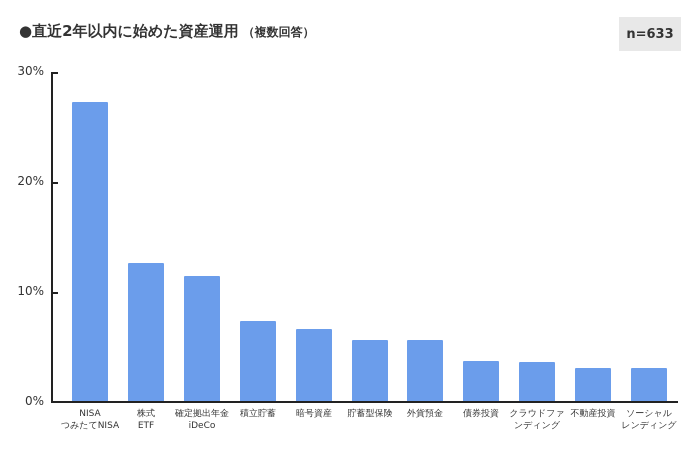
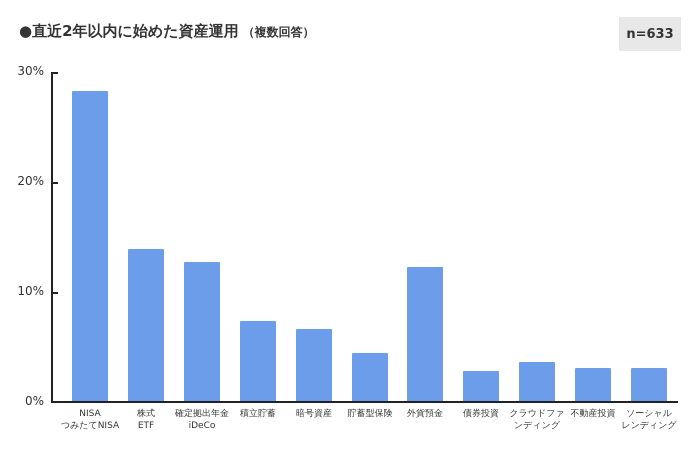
NISA つみたてNISA: 27.2% -> 28.2%
株式 ETF: 12.5% -> 13.8%
確定拠出年金 iDeCo: 11.4% -> 12.6%
貯蓄型保険: 5.5% -> 4.4%
外貨預金: 5.5% -> 12.2%
債券投資: 3.6% -> 2.7%
